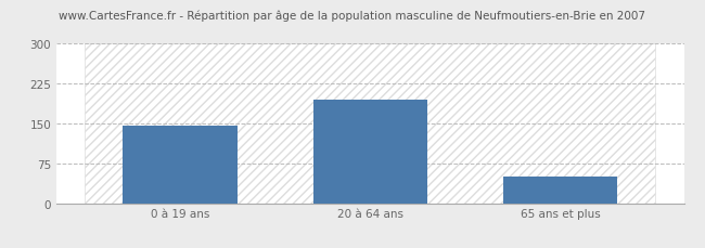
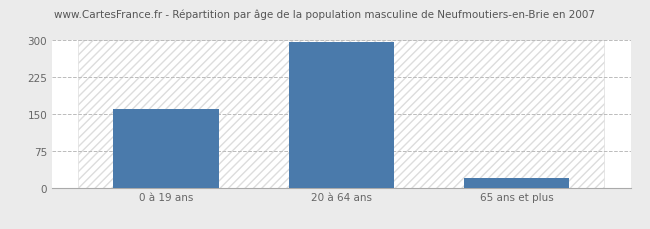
0 à 19 ans: 145 -> 160
20 à 64 ans: 195 -> 297
65 ans et plus: 50 -> 20
